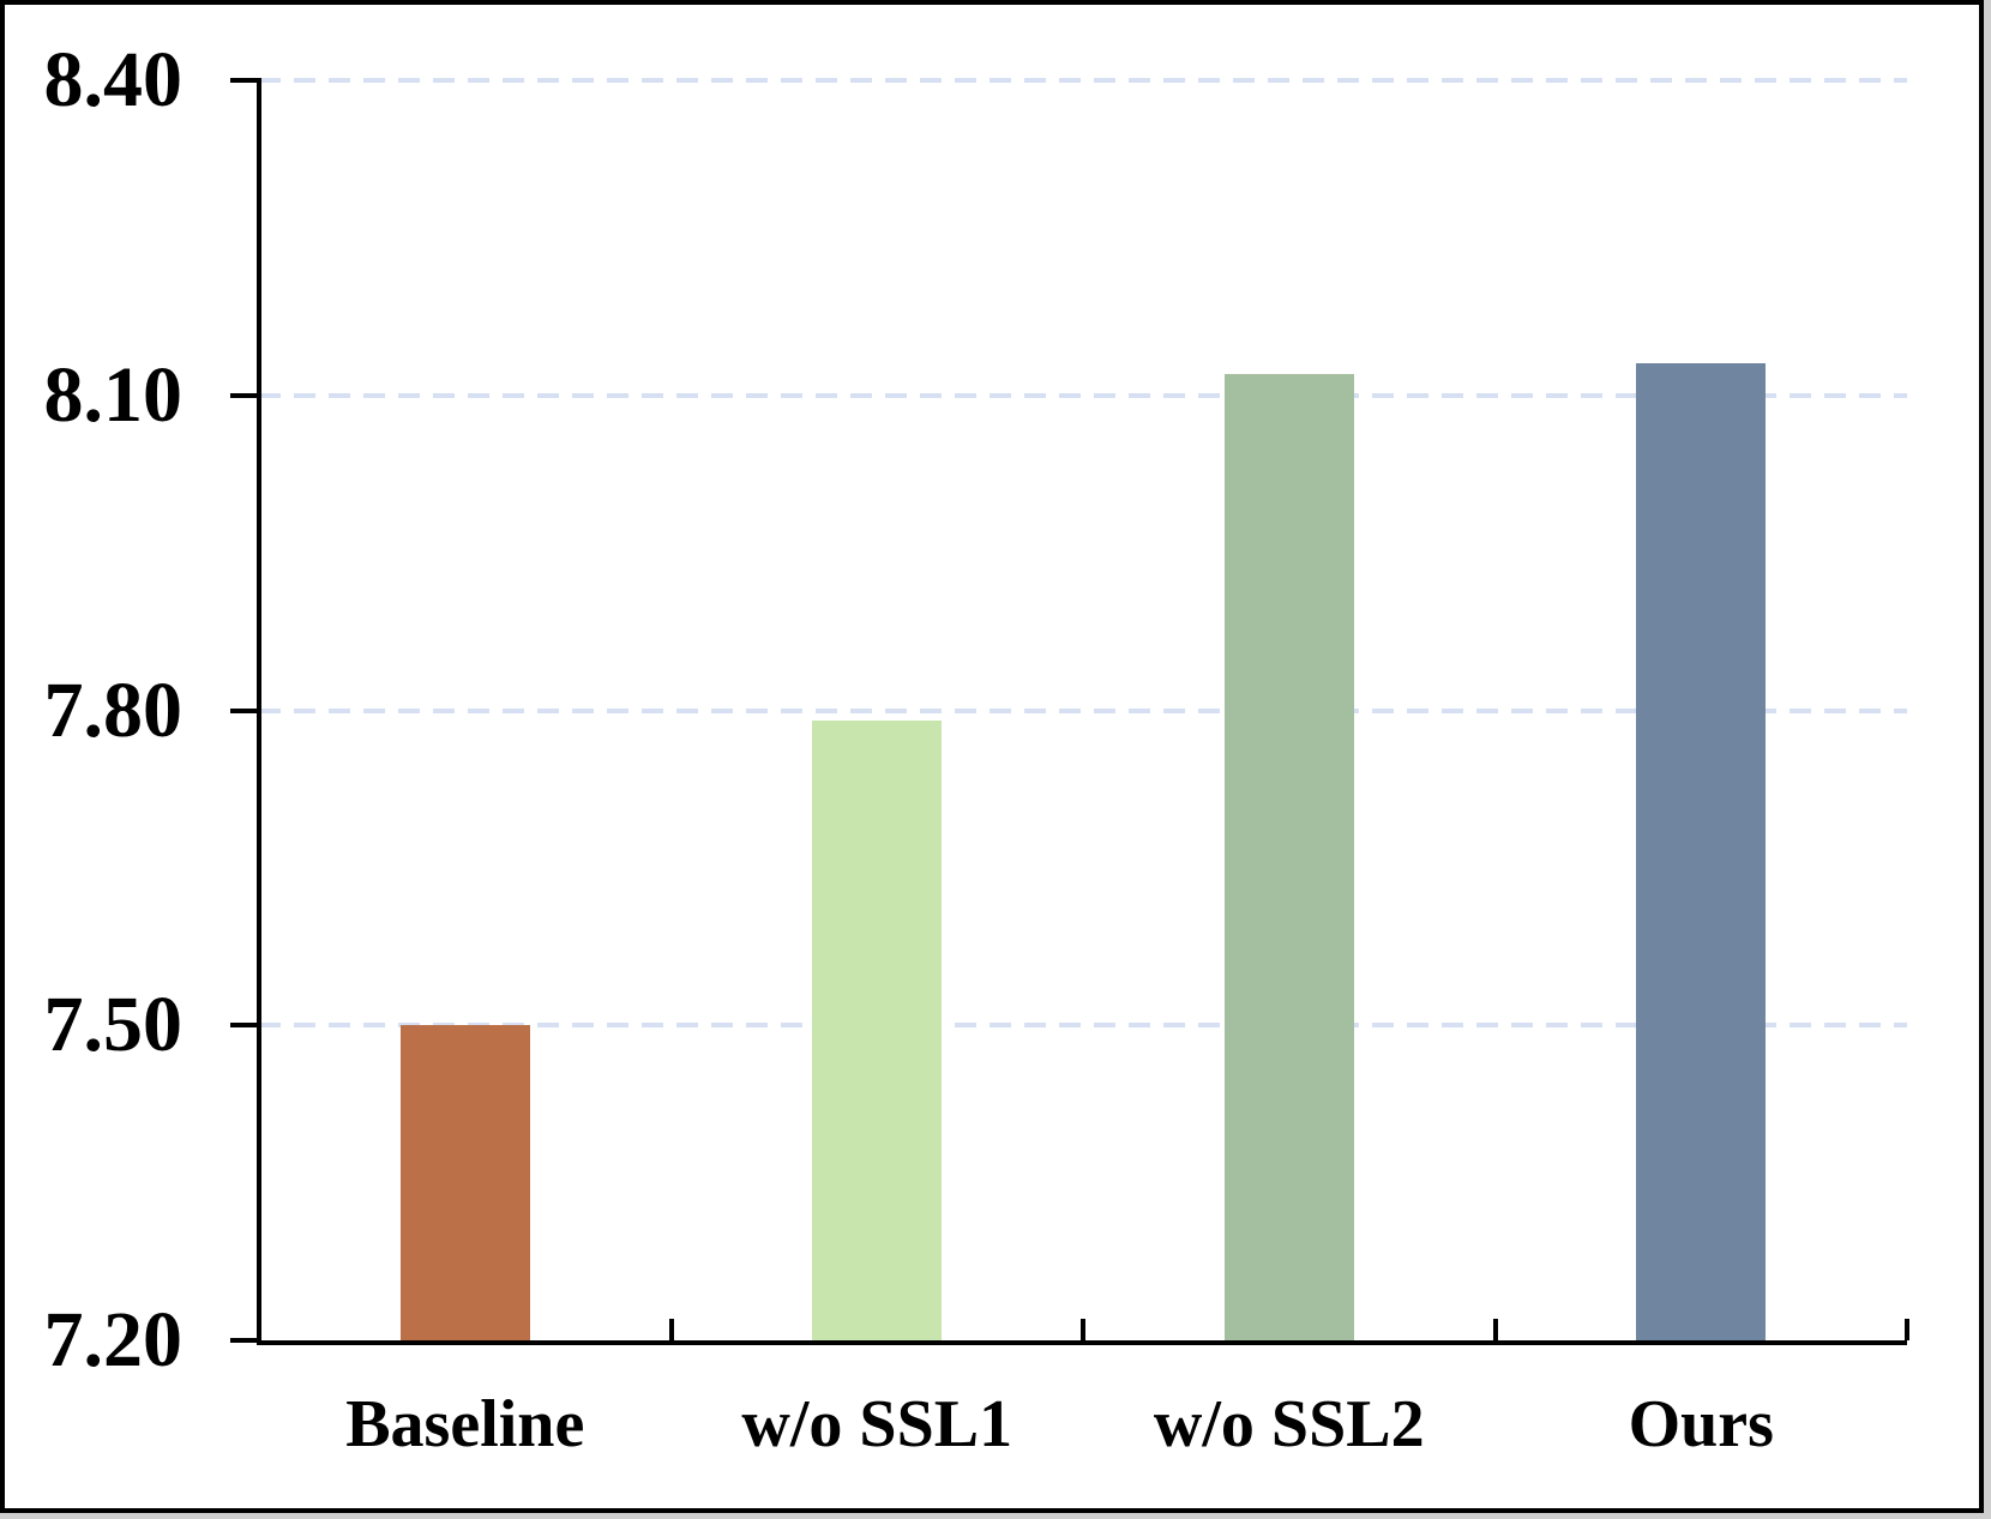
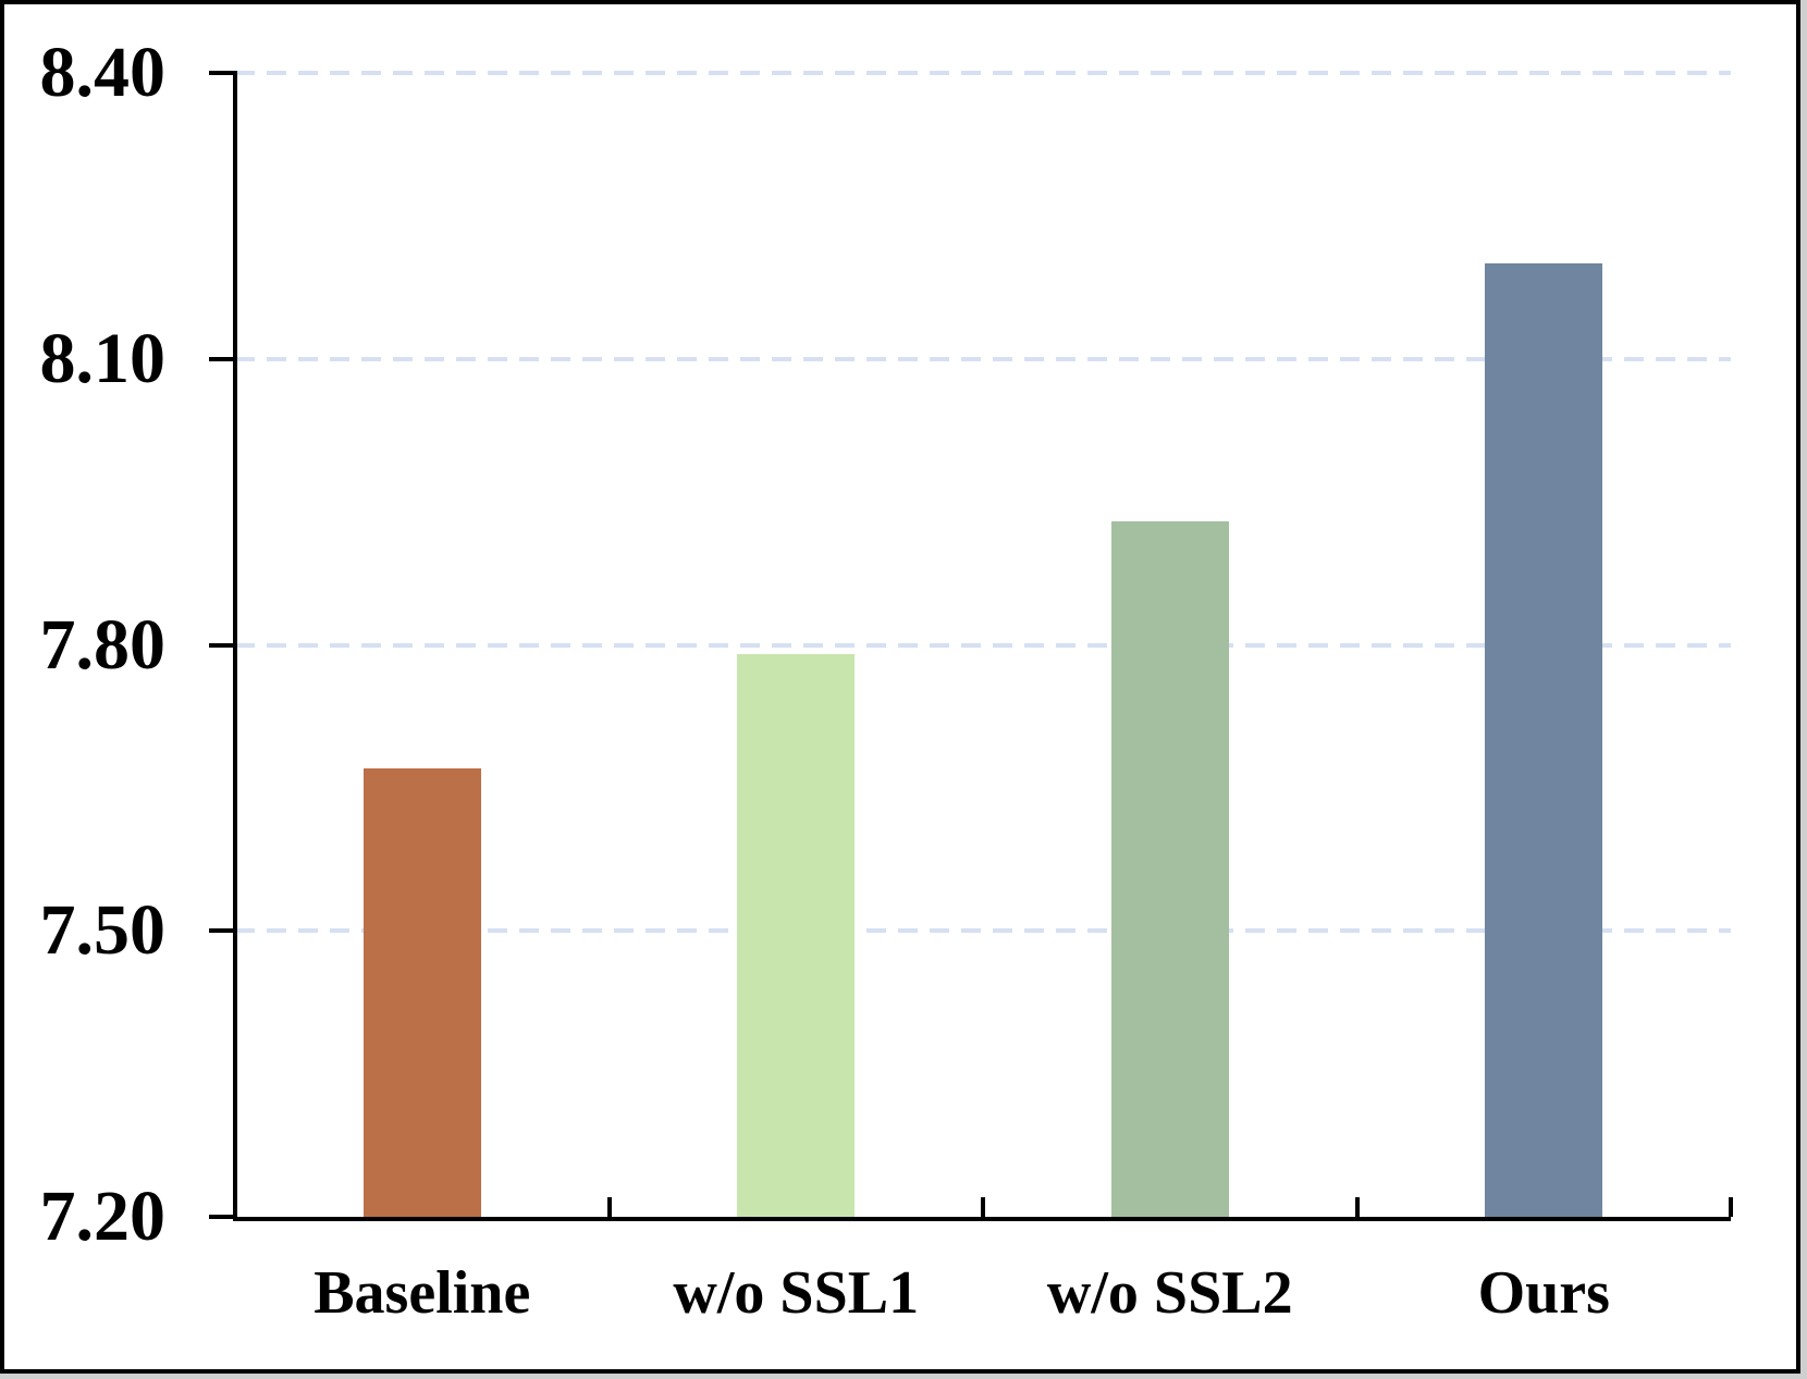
Baseline: 7.50 -> 7.67
w/o SSL2: 8.12 -> 7.93
Ours: 8.13 -> 8.20
